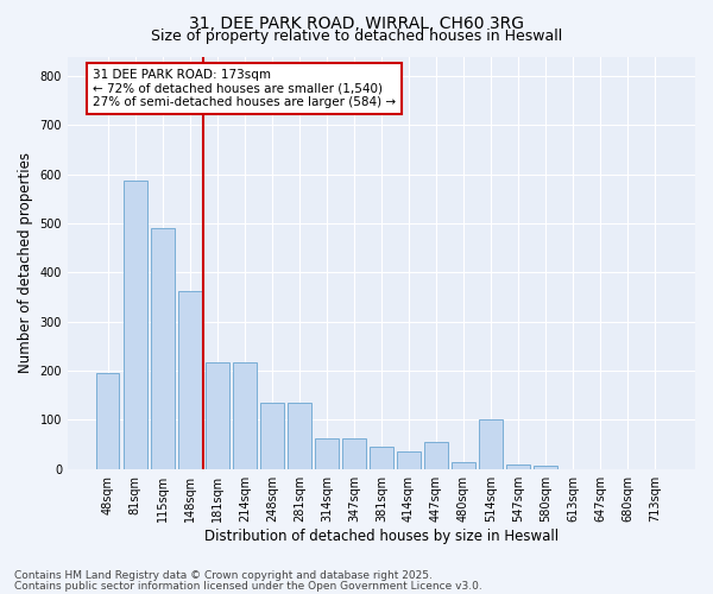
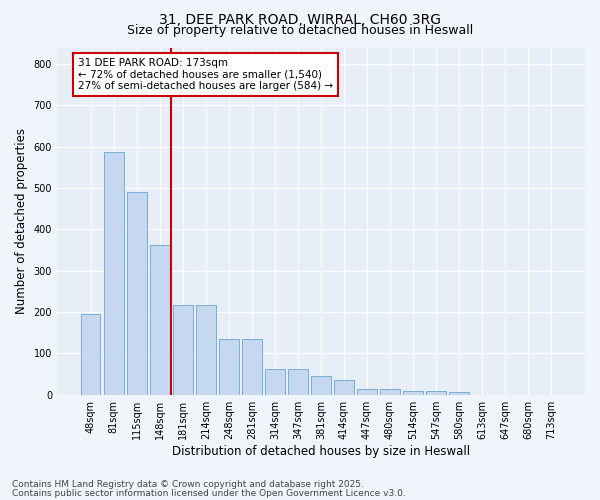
447sqm: 55 -> 15
514sqm: 100 -> 10
